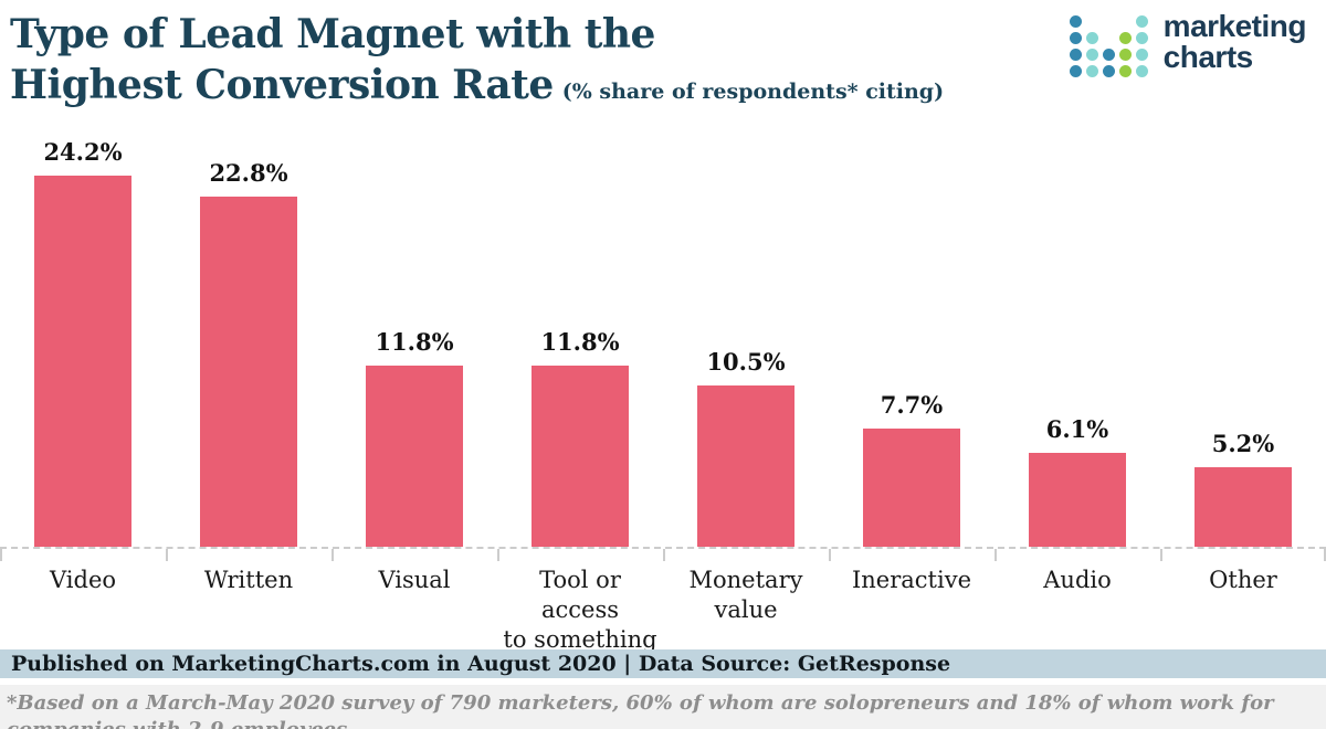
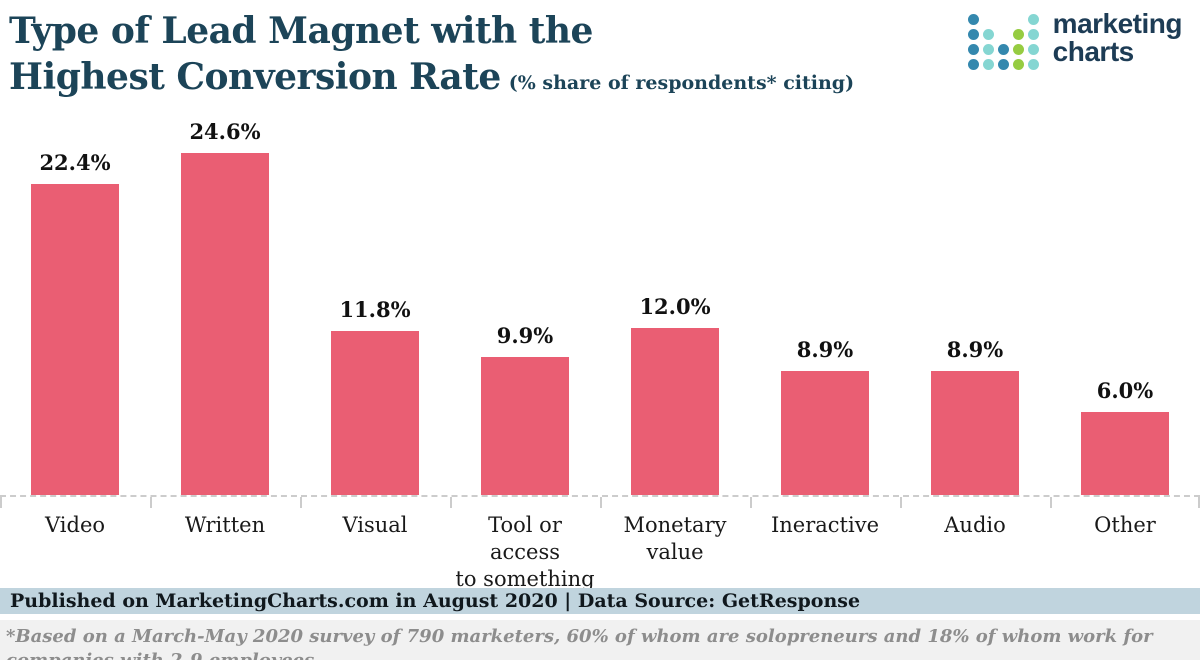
Video: 24.2% -> 22.4%
Written: 22.8% -> 24.6%
Tool or access to something: 11.8% -> 9.9%
Monetary value: 10.5% -> 12.0%
Ineractive: 7.7% -> 8.9%
Audio: 6.1% -> 8.9%
Other: 5.2% -> 6.0%
